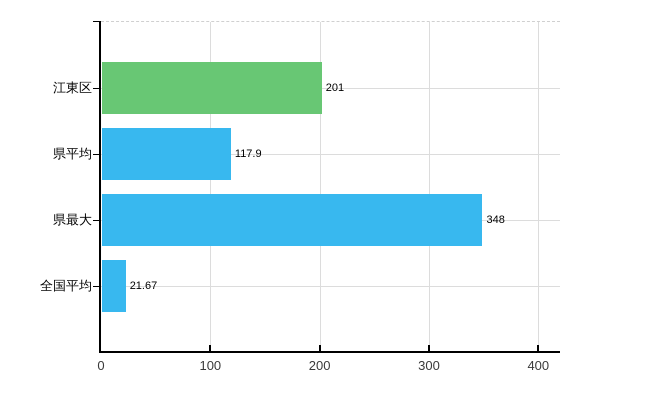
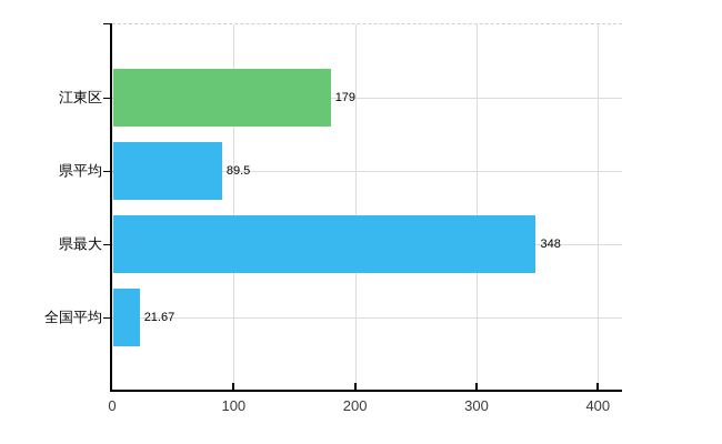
江東区: 201 -> 179
県平均: 117.9 -> 89.5
